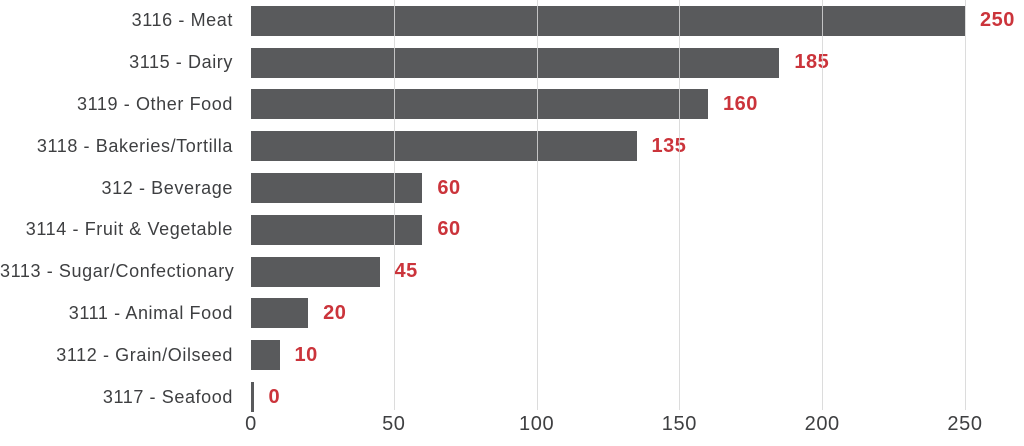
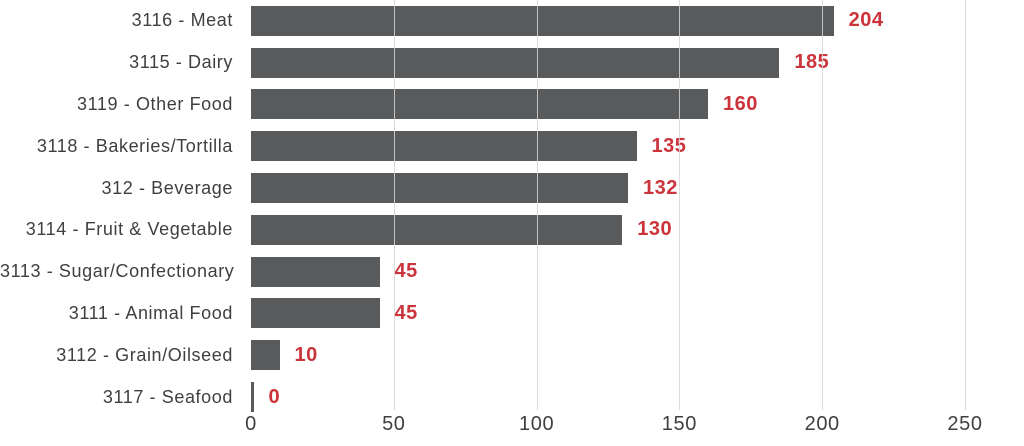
3116 - Meat: 250 -> 204
312 - Beverage: 60 -> 132
3114 - Fruit & Vegetable: 60 -> 130
3111 - Animal Food: 20 -> 45
